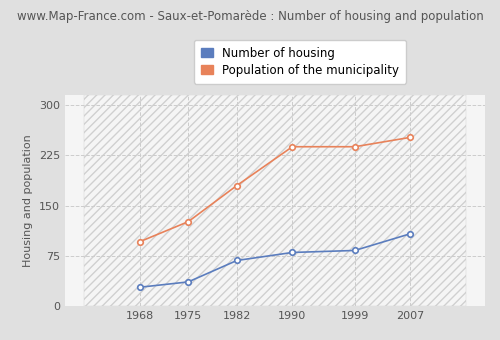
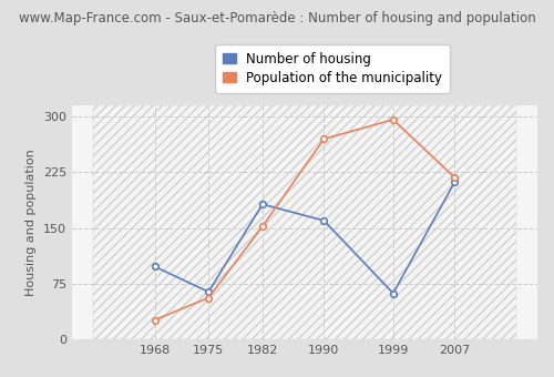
Number of housing/1968: 28 -> 98
Population of the municipality/1968: 96 -> 26
Number of housing/1975: 36 -> 64
Population of the municipality/1975: 126 -> 56
Number of housing/1982: 68 -> 182
Population of the municipality/1982: 180 -> 152
Number of housing/1990: 80 -> 160
Population of the municipality/1990: 238 -> 270
Number of housing/1999: 83 -> 62
Population of the municipality/1999: 238 -> 296
Number of housing/2007: 108 -> 212
Population of the municipality/2007: 252 -> 218
